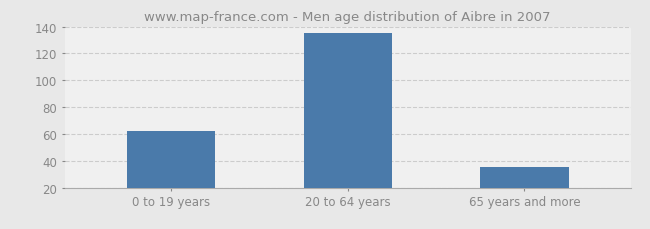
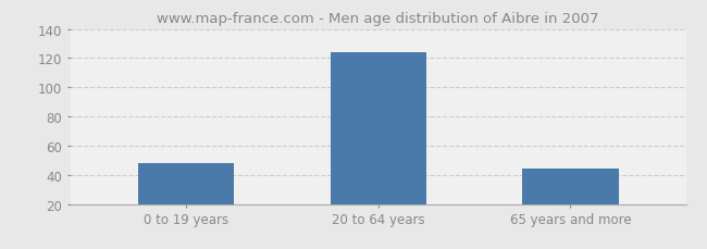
0 to 19 years: 62 -> 48
20 to 64 years: 135 -> 124
65 years and more: 35 -> 44
